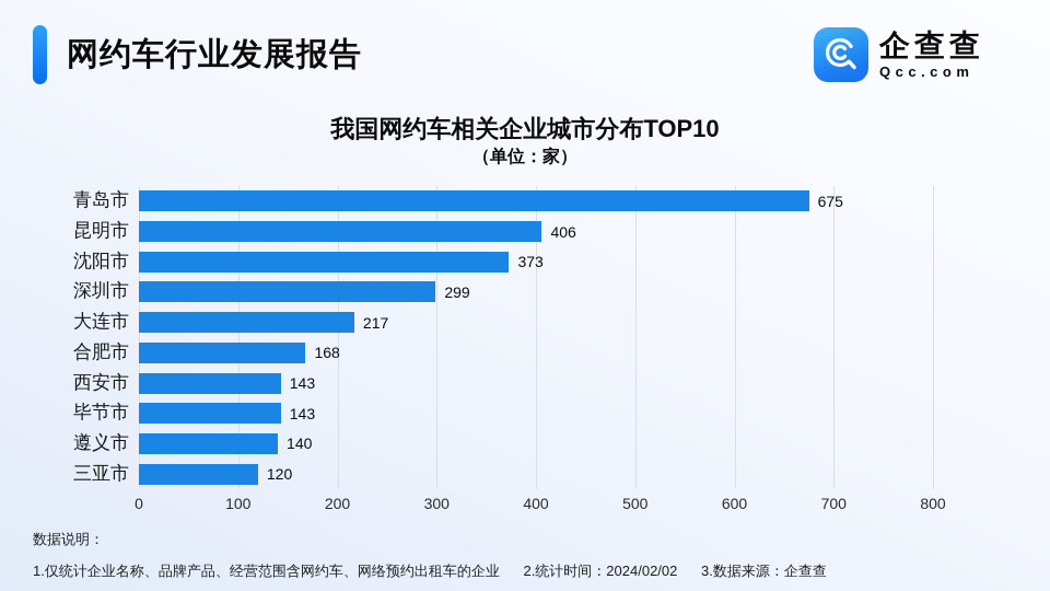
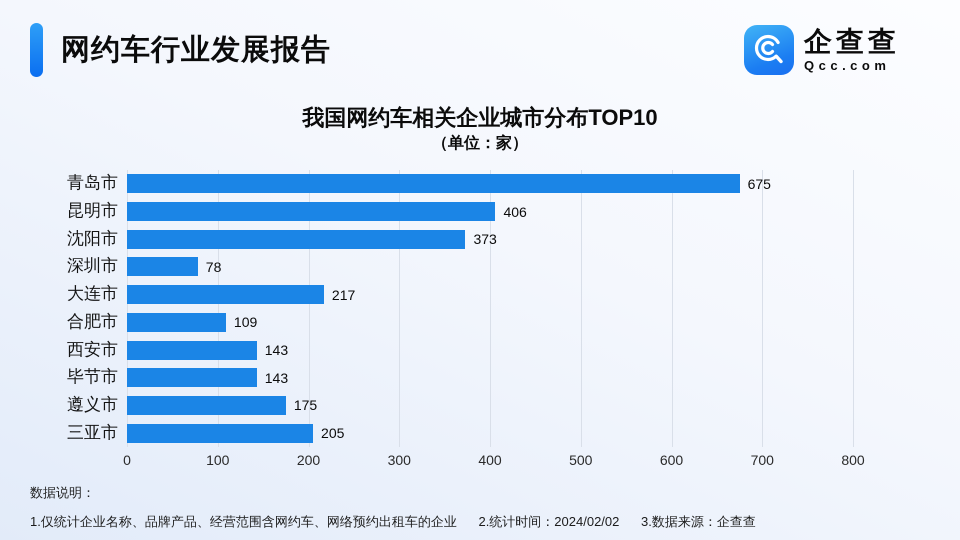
深圳市: 299 -> 78
合肥市: 168 -> 109
遵义市: 140 -> 175
三亚市: 120 -> 205
